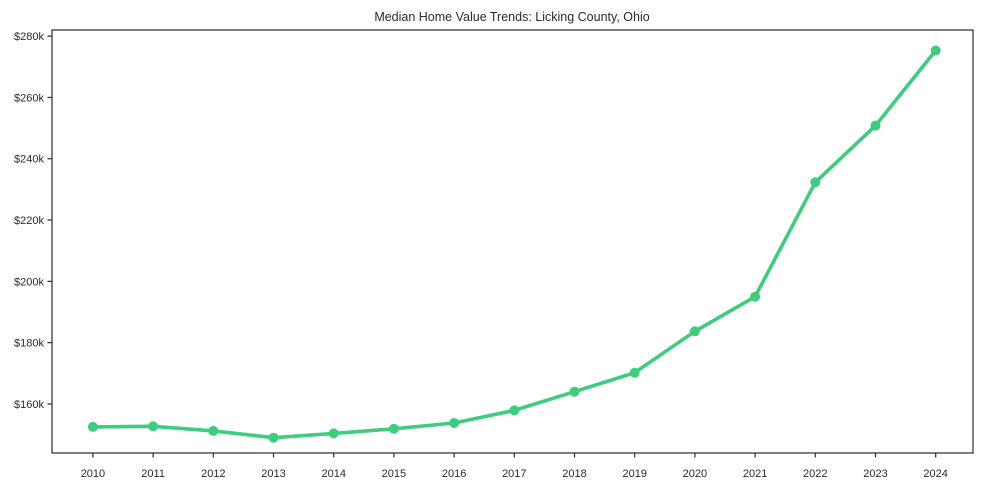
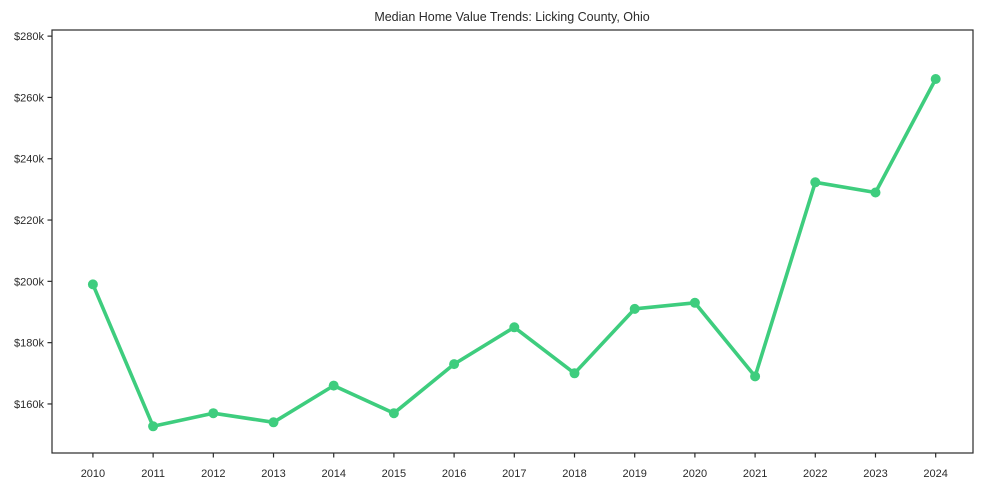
2010: $152k -> $199k
2012: $151k -> $157k
2013: $149k -> $154k
2014: $150k -> $166k
2015: $152k -> $157k
2016: $154k -> $173k
2017: $158k -> $185k
2018: $164k -> $170k
2019: $170k -> $191k
2020: $184k -> $193k
2021: $195k -> $169k
2023: $251k -> $229k
2024: $275k -> $266k
